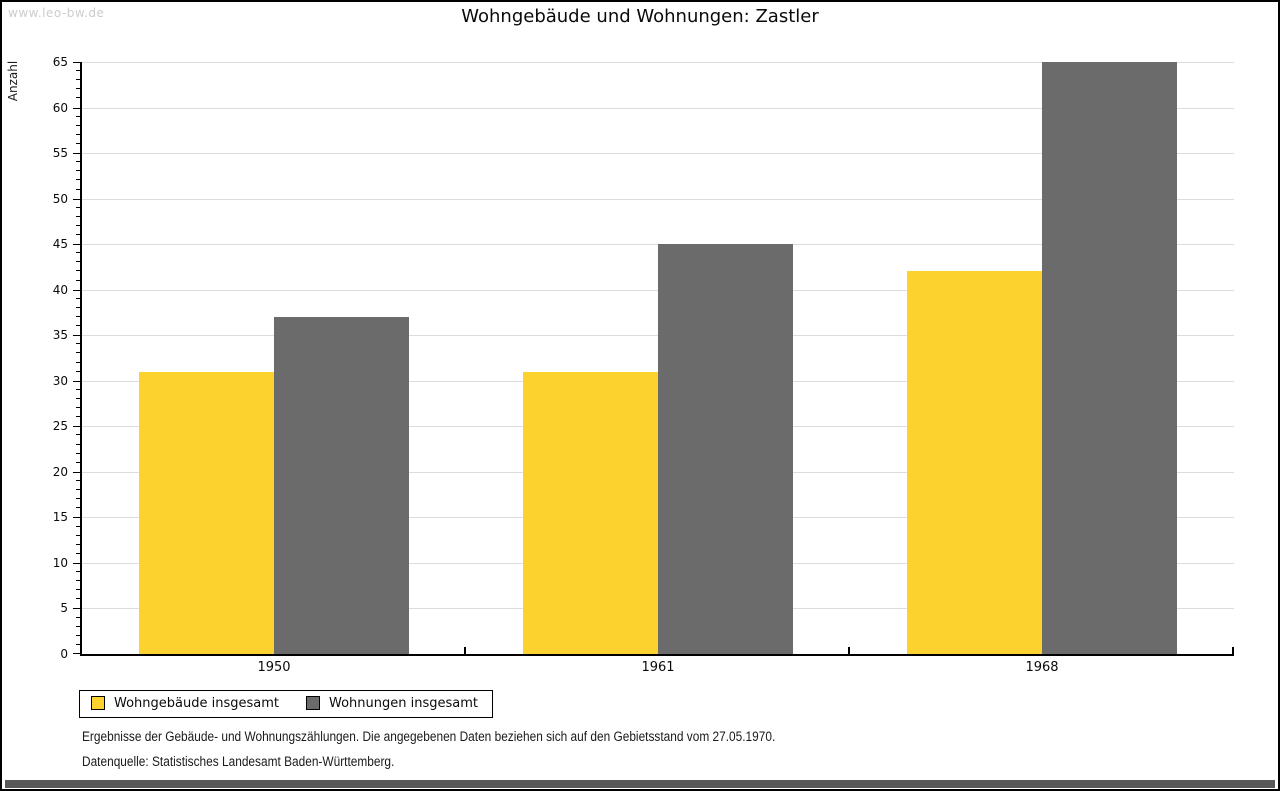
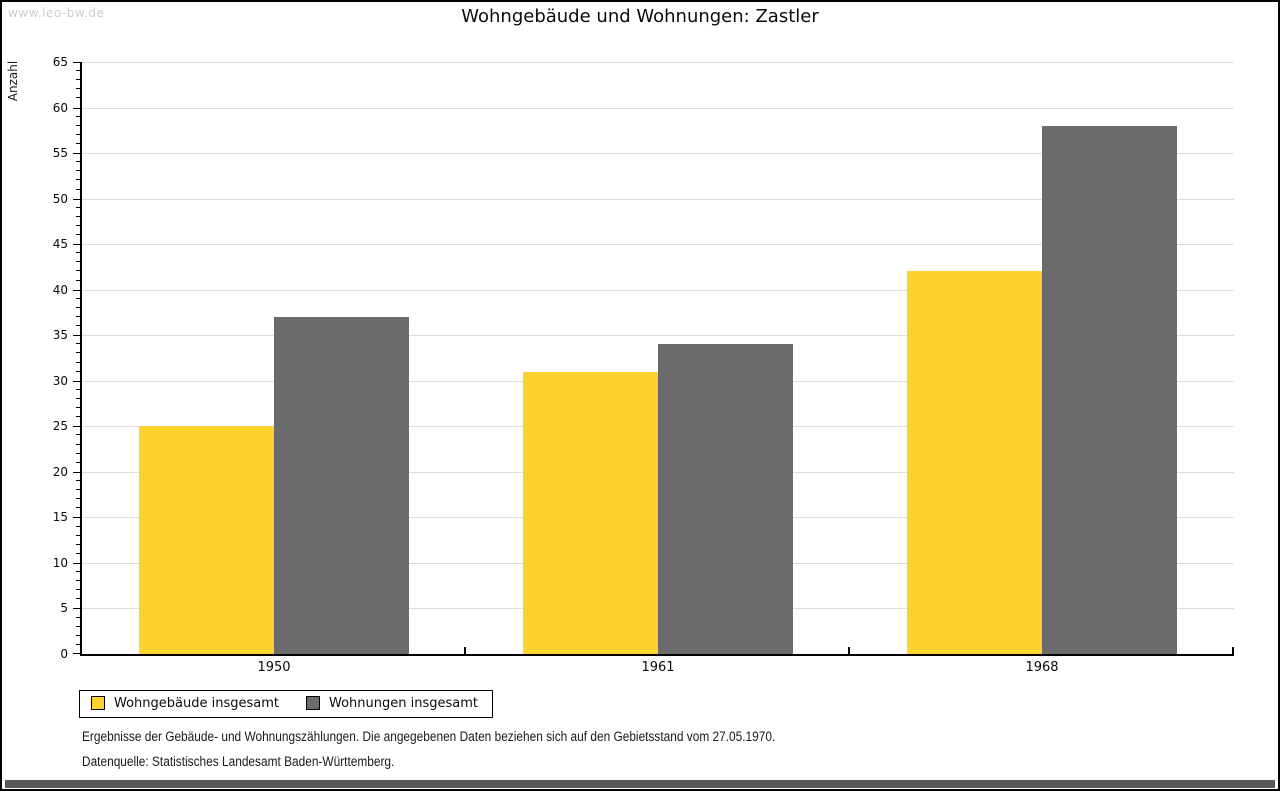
Wohngebäude insgesamt/1950: 31 -> 25
Wohnungen insgesamt/1961: 45 -> 34
Wohnungen insgesamt/1968: 65 -> 58
